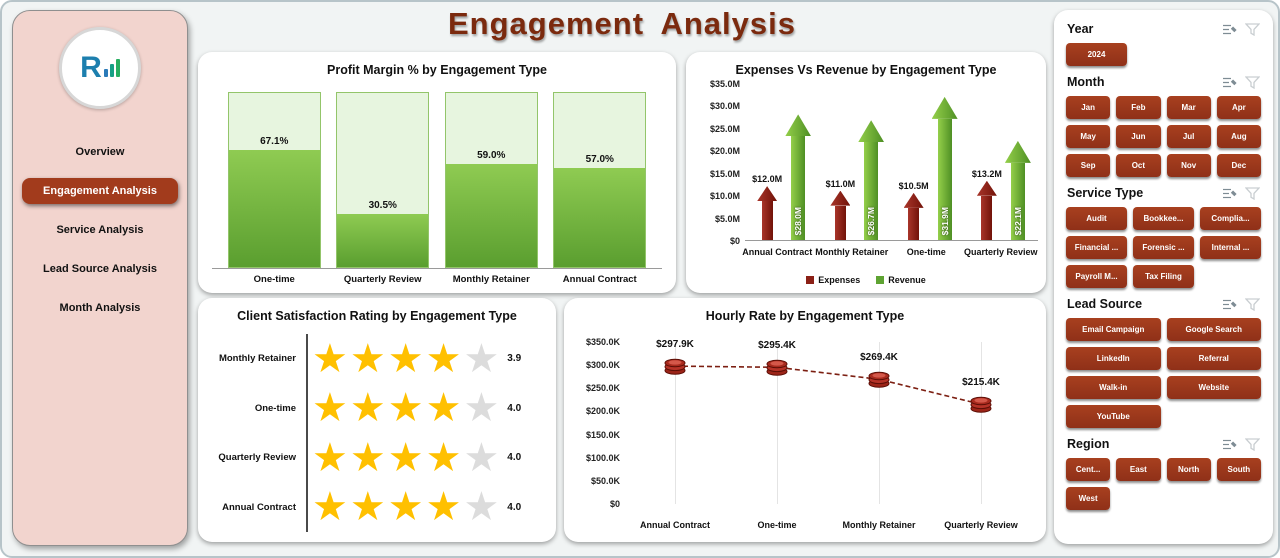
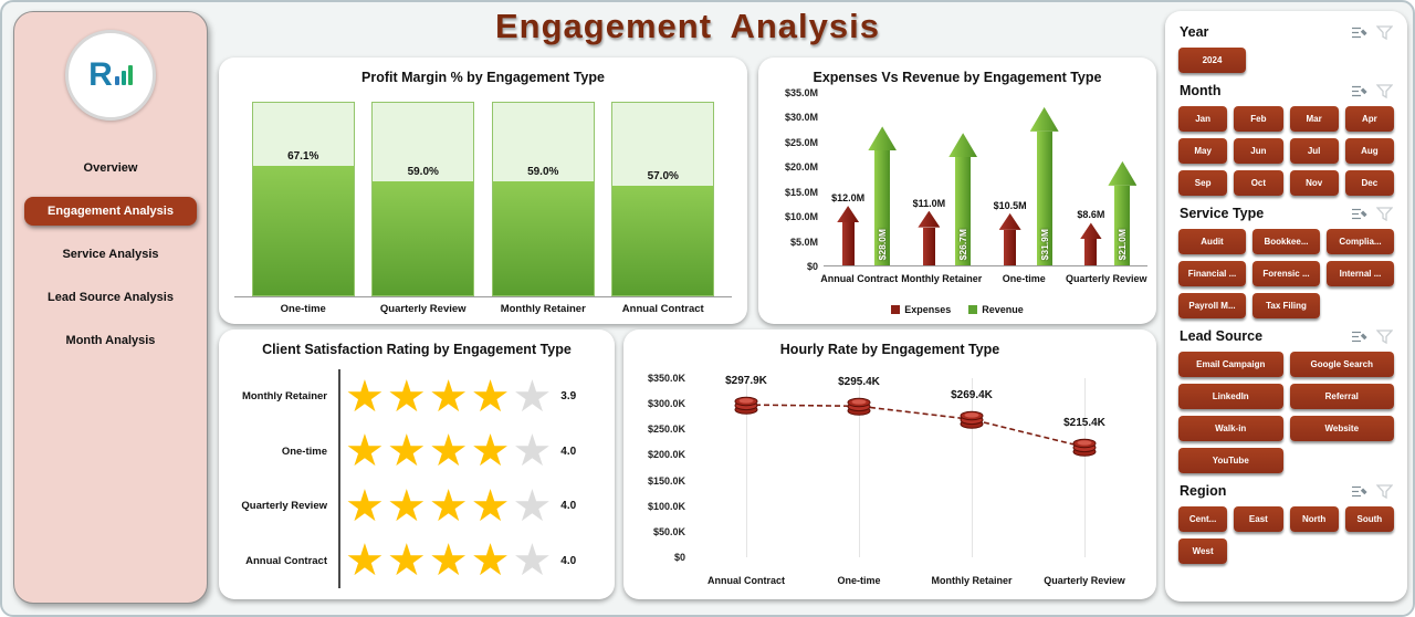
Profit Margin % by Engagement Type/Quarterly Review: 30.5% -> 59.0%
Expenses Vs Revenue by Engagement Type/Expenses/Quarterly Review: $13.2M -> $8.6M
Expenses Vs Revenue by Engagement Type/Revenue/Quarterly Review: $22.1M -> $21.0M
